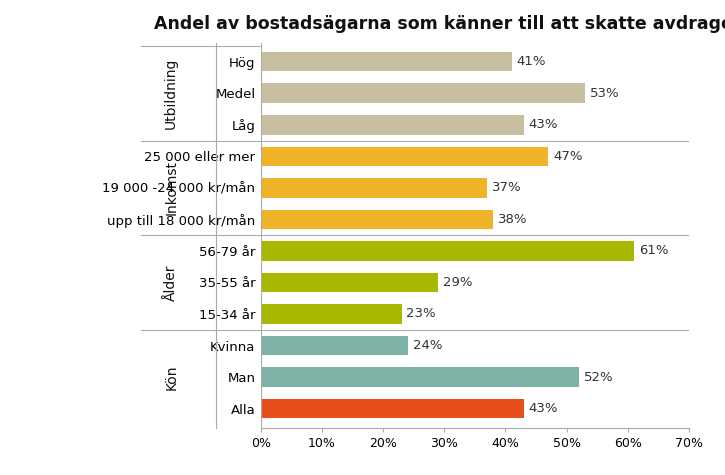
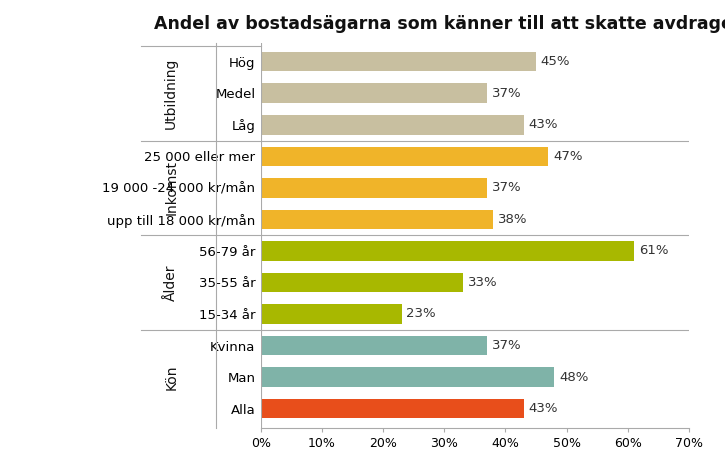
Hög: 41% -> 45%
Medel: 53% -> 37%
35-55 år: 29% -> 33%
Kvinna: 24% -> 37%
Man: 52% -> 48%
